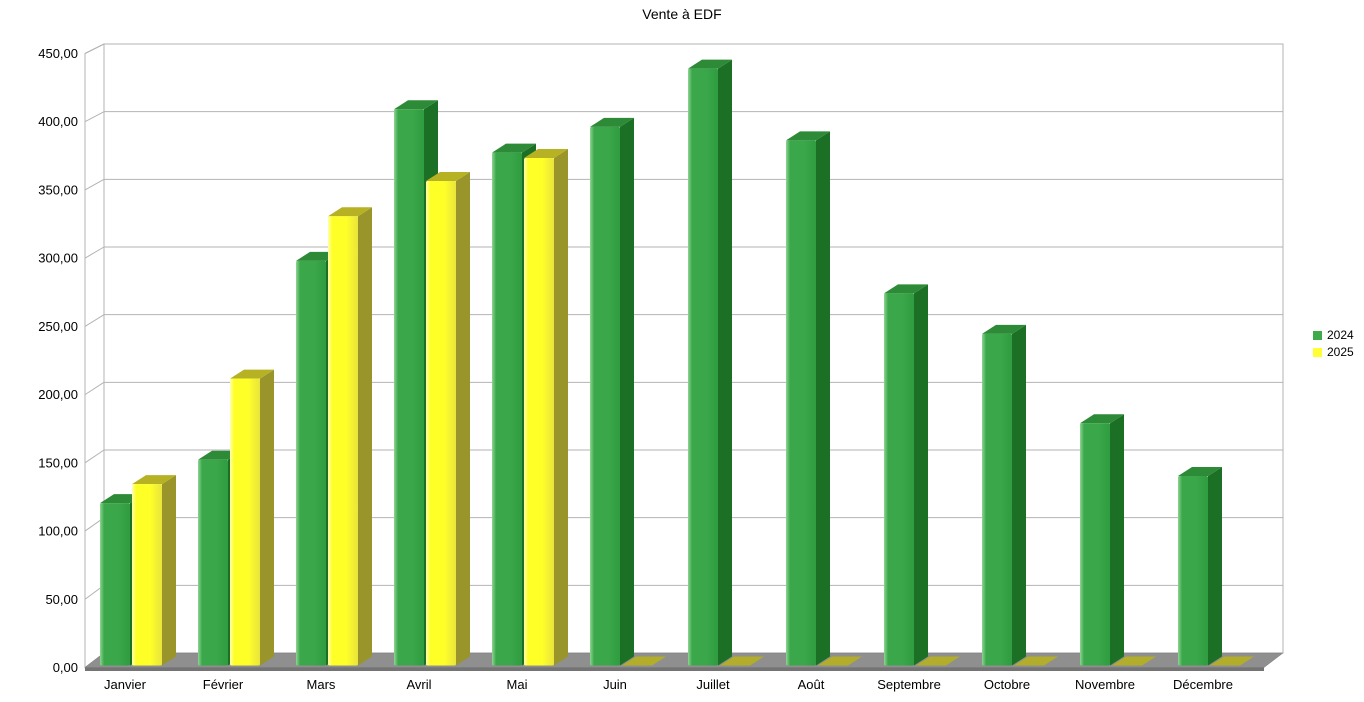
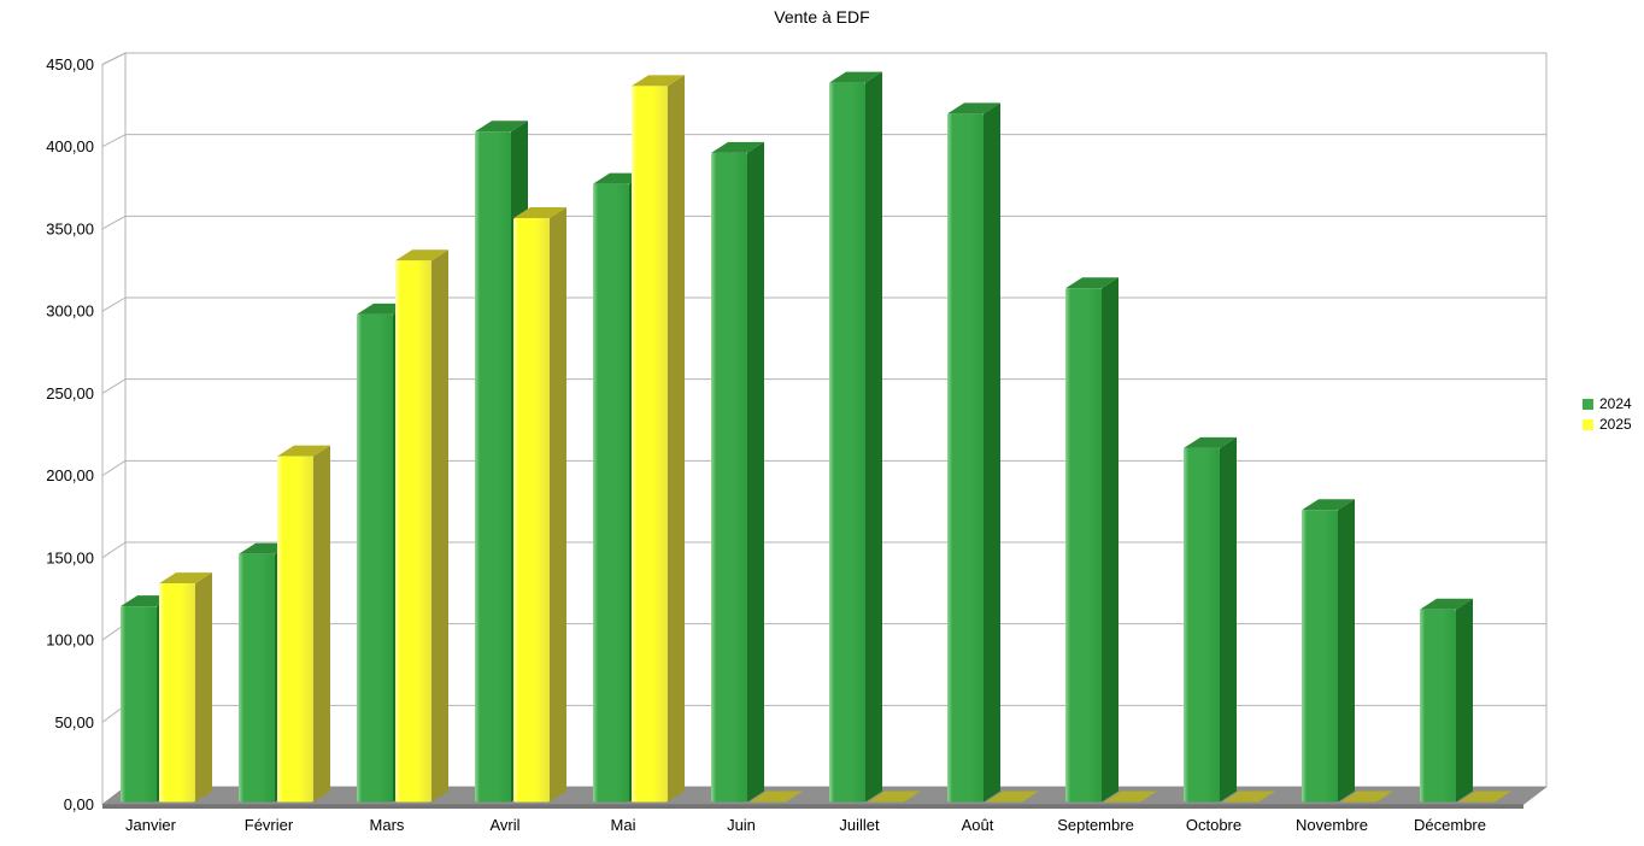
2025/Mai: 375 -> 439
2024/Août: 388 -> 422
2024/Septembre: 275 -> 315
2024/Octobre: 245 -> 217
2024/Décembre: 140 -> 118
